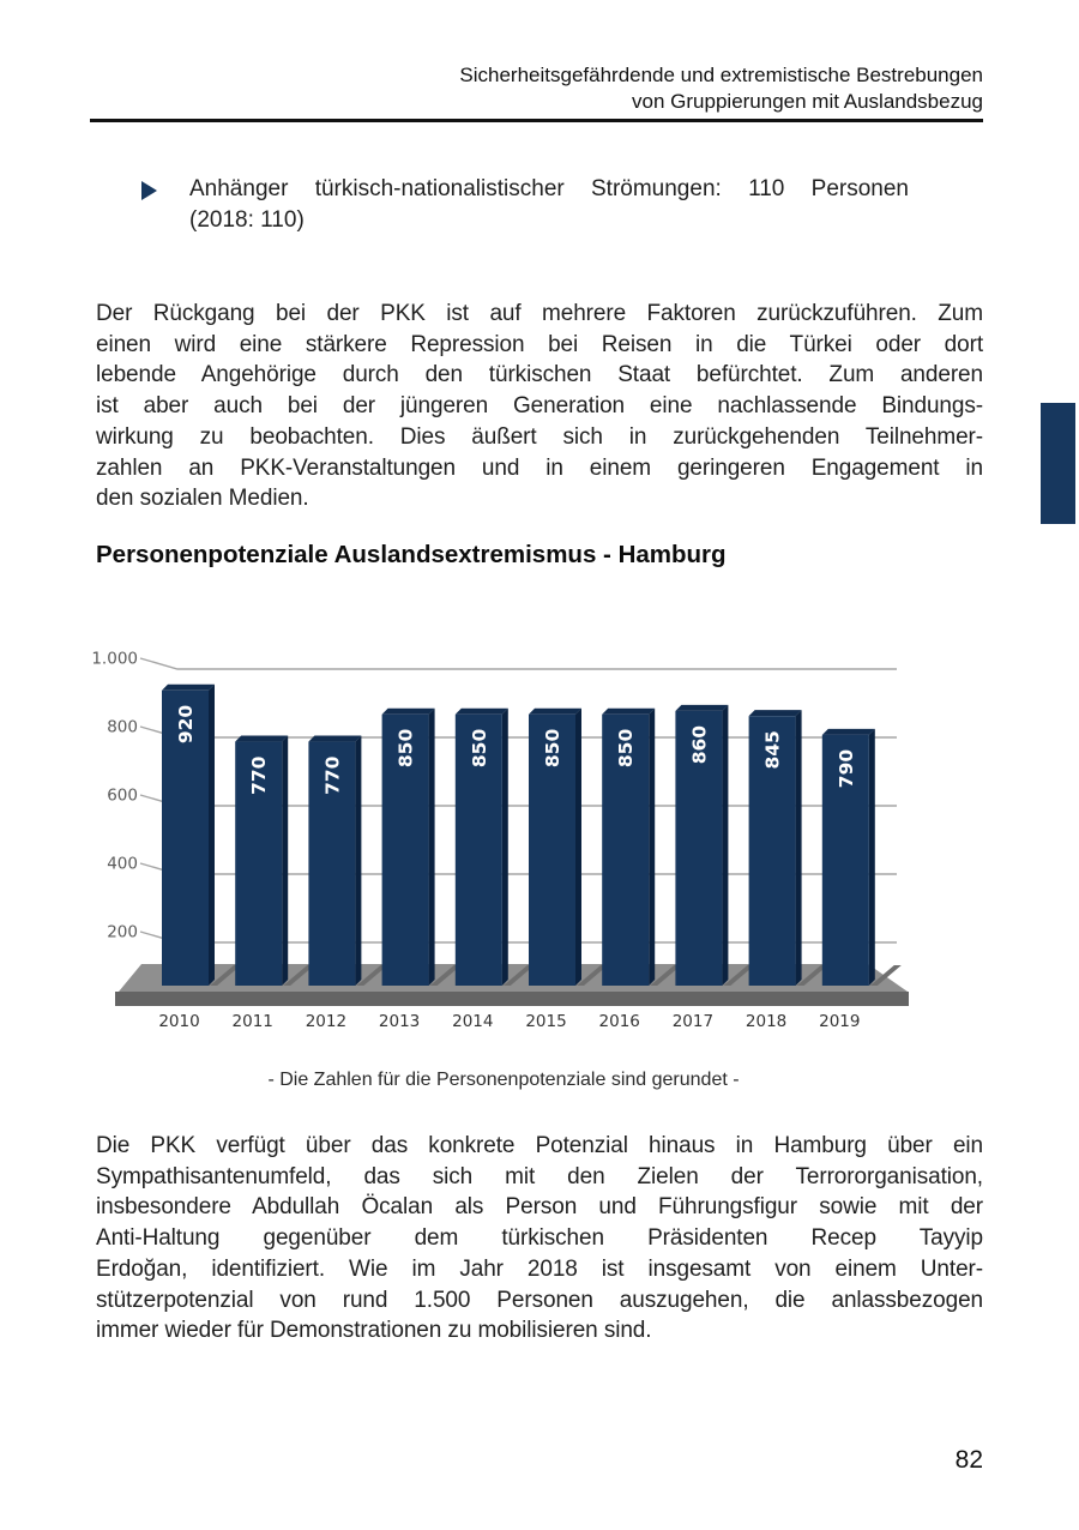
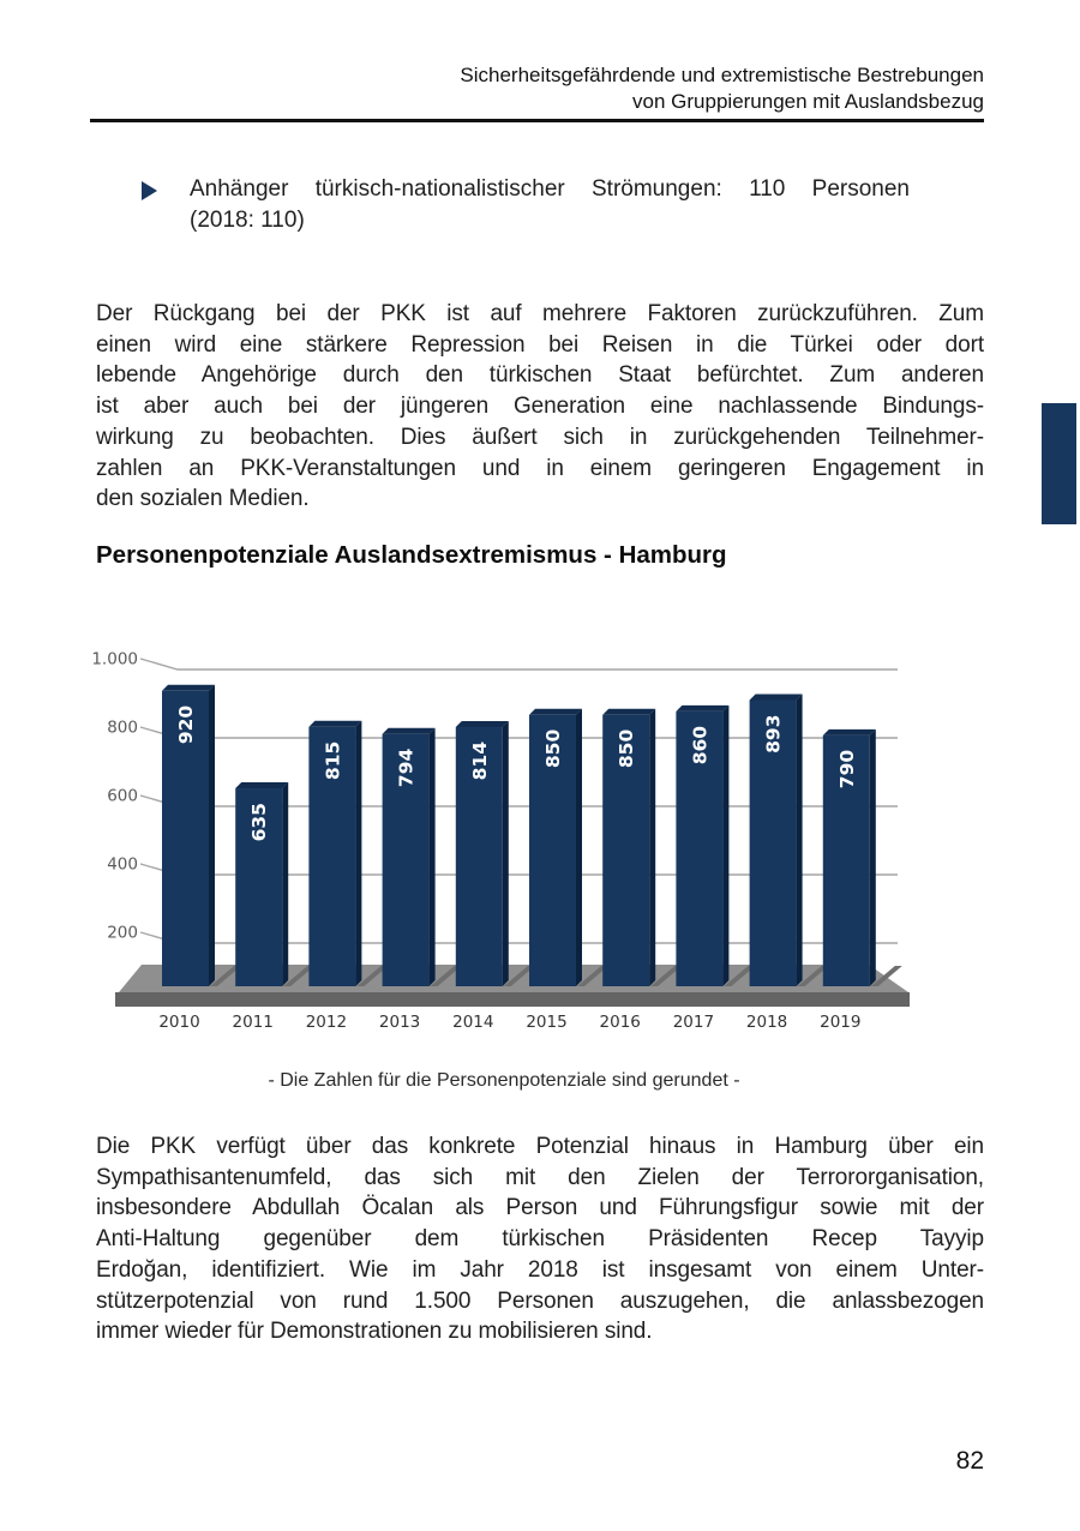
2011: 770 -> 635
2012: 770 -> 815
2013: 850 -> 794
2014: 850 -> 814
2018: 845 -> 893
